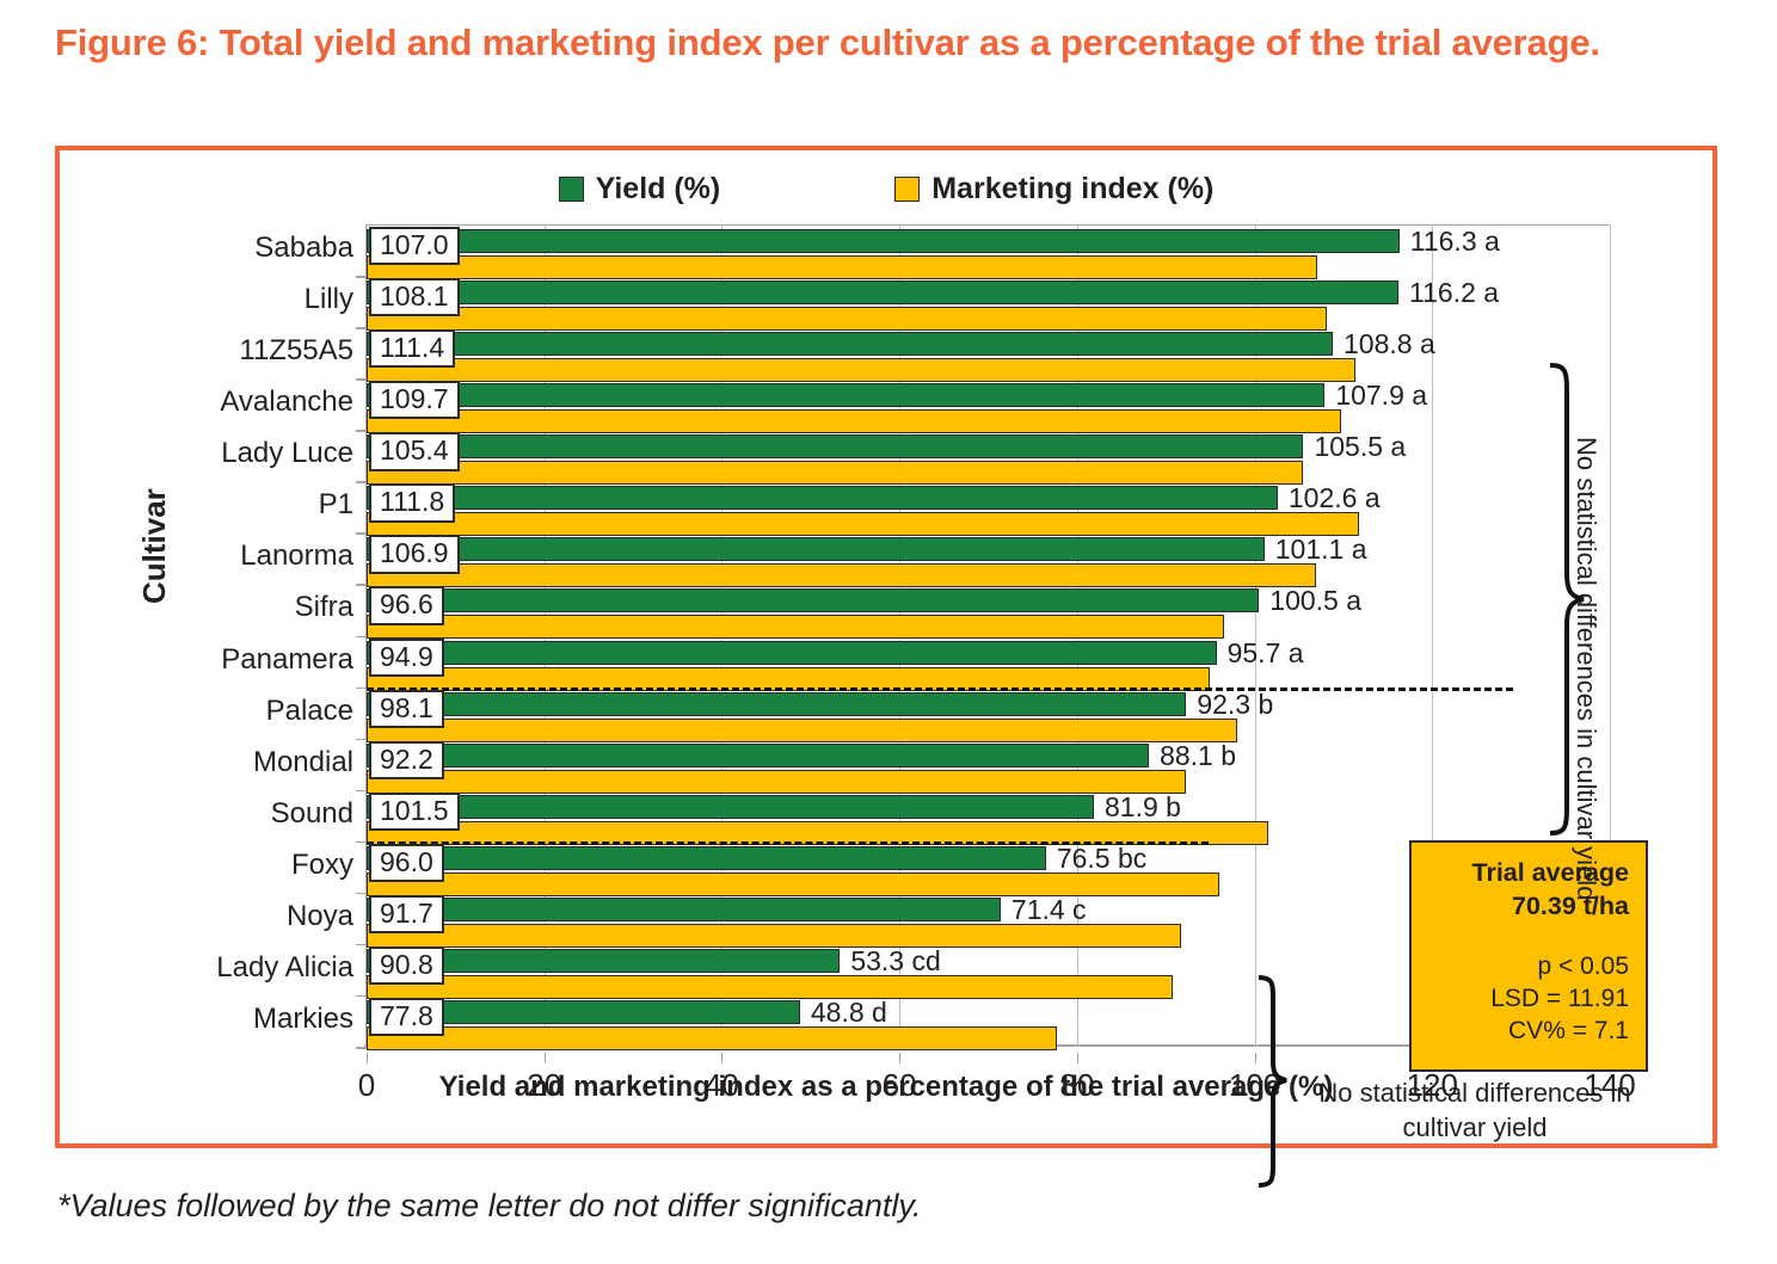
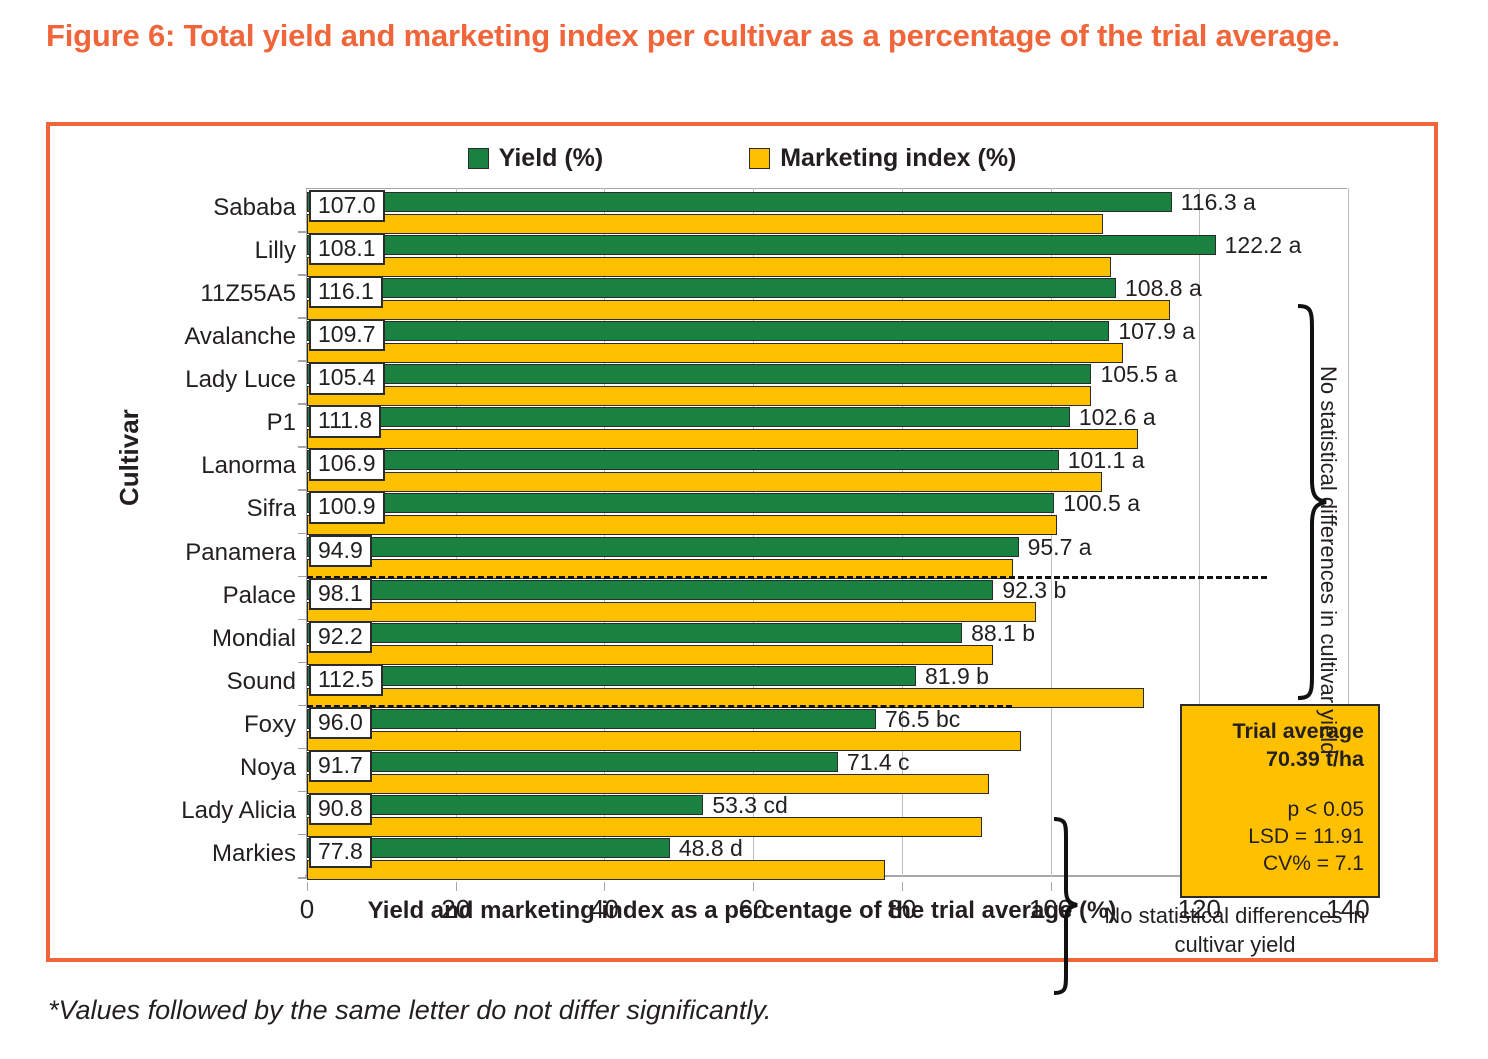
Yield (%)/Lilly: 116.2 -> 122.2
Marketing index (%)/11Z55A5: 111.4 -> 116.1
Marketing index (%)/Sifra: 96.6 -> 100.9
Marketing index (%)/Sound: 101.5 -> 112.5
